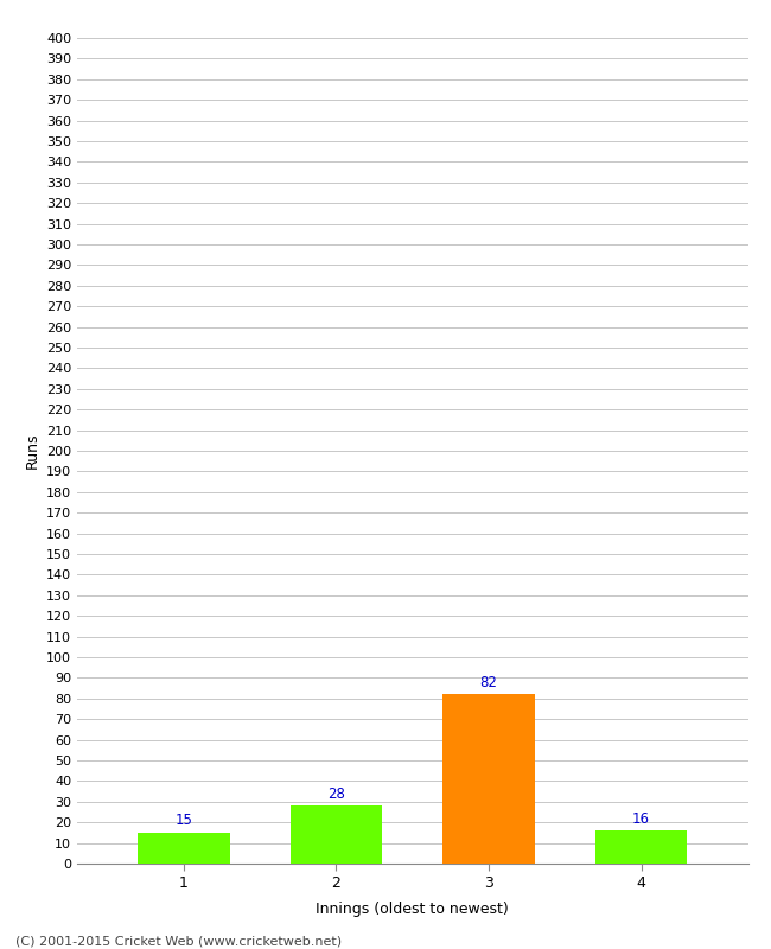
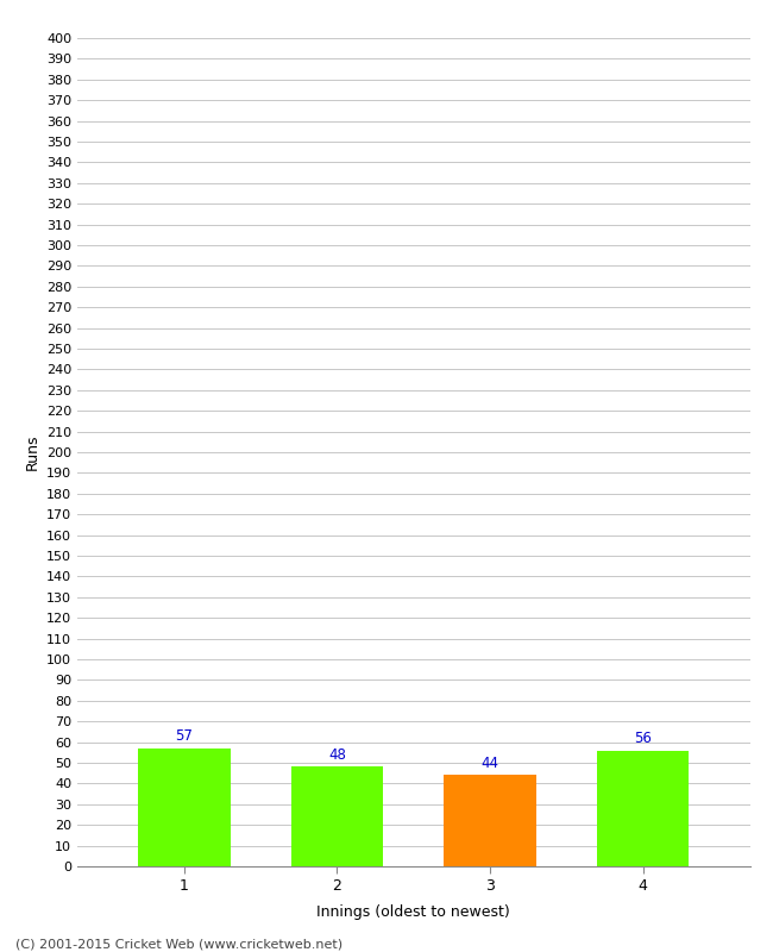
1: 15 -> 57
2: 28 -> 48
3: 82 -> 44
4: 16 -> 56
